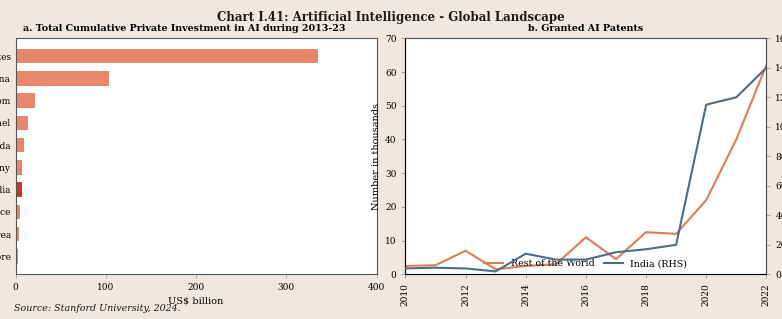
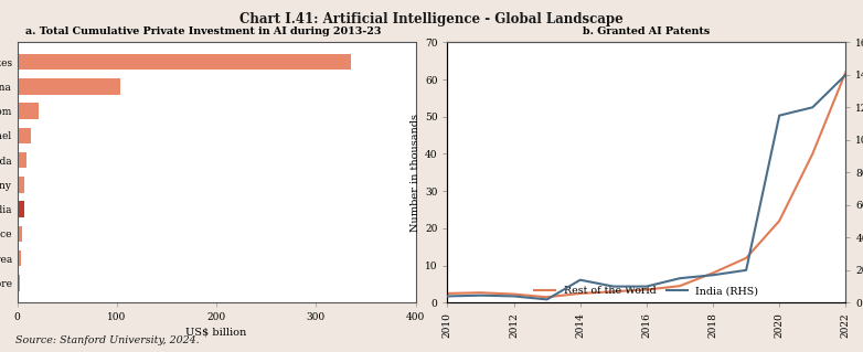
b. Granted AI Patents/Rest of the World/2012: 7.0 -> 2.3
b. Granted AI Patents/Rest of the World/2016: 11.0 -> 3.5
b. Granted AI Patents/Rest of the World/2018: 12.5 -> 8.0
